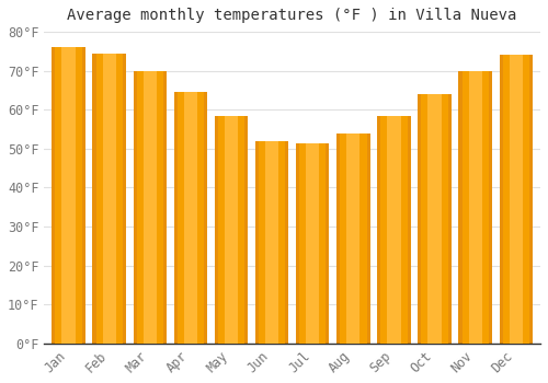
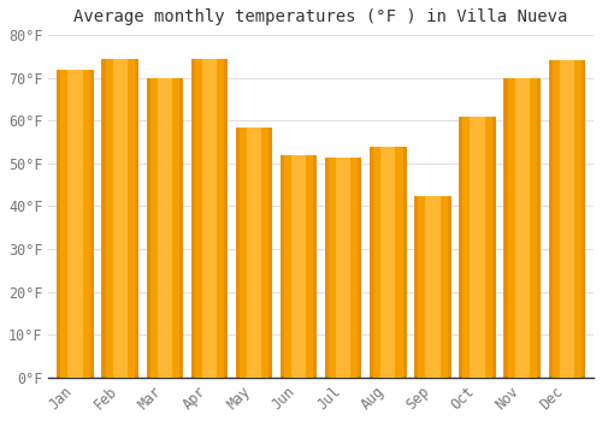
Jan: 76.0°F -> 72.0°F
Apr: 64.5°F -> 74.5°F
Sep: 58.5°F -> 42.5°F
Oct: 64.0°F -> 61.0°F
